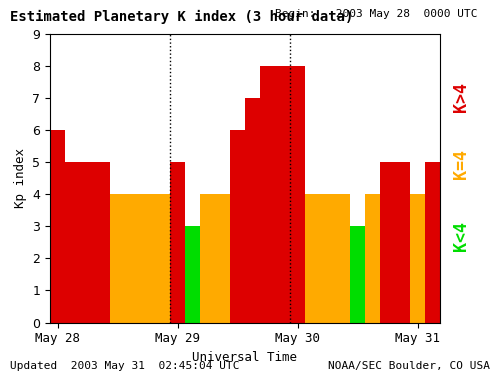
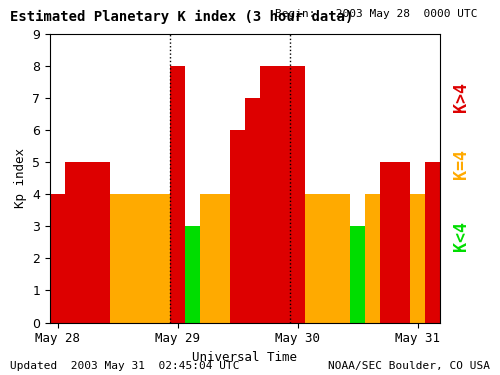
May 28: 6 -> 4
May 29: 5 -> 8
